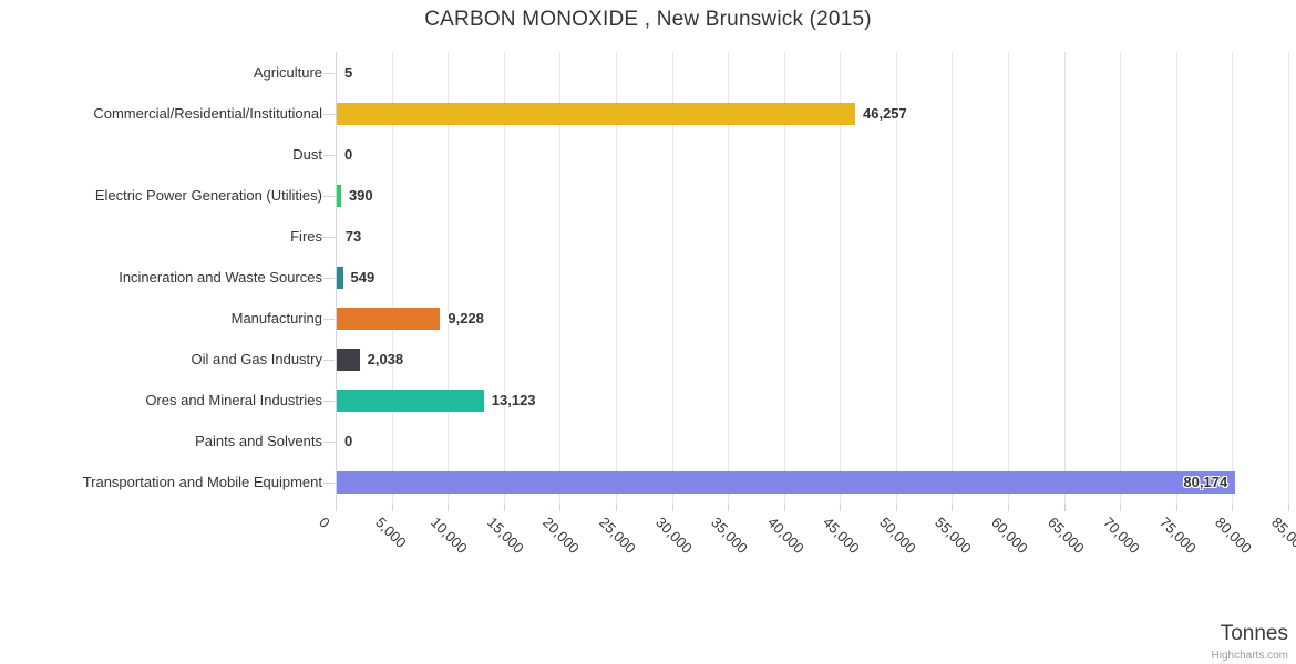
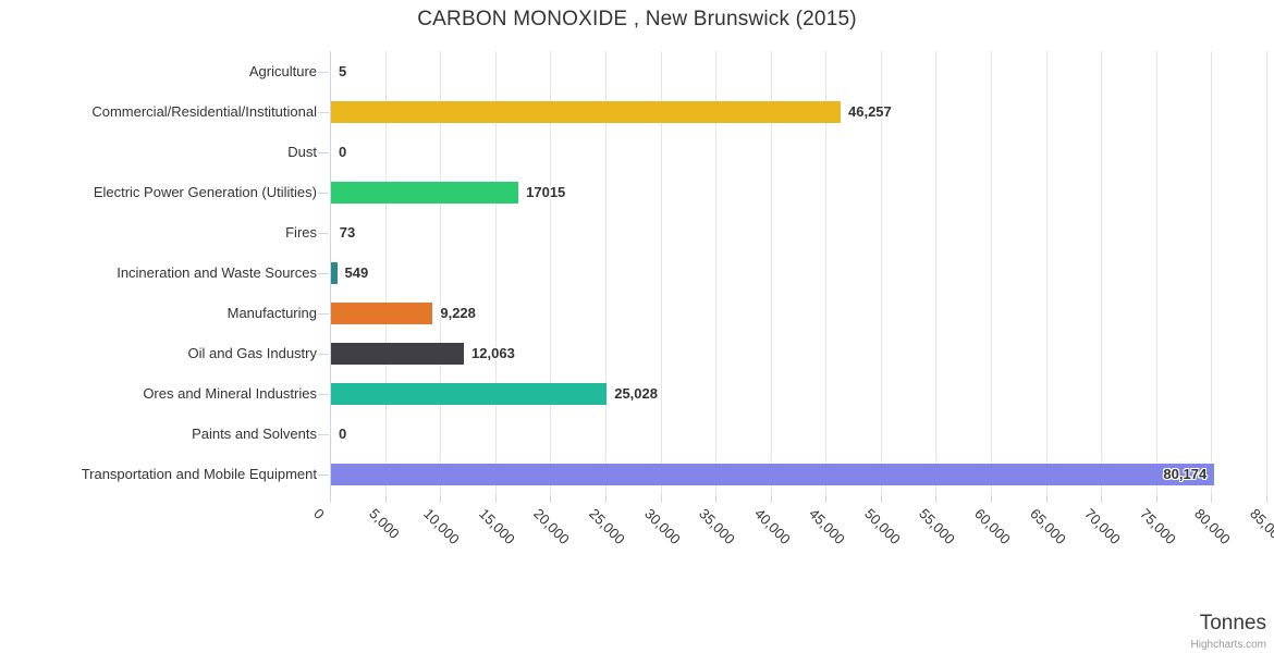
Electric Power Generation (Utilities): 390 -> 17015
Oil and Gas Industry: 2,038 -> 12,063
Ores and Mineral Industries: 13,123 -> 25,028
